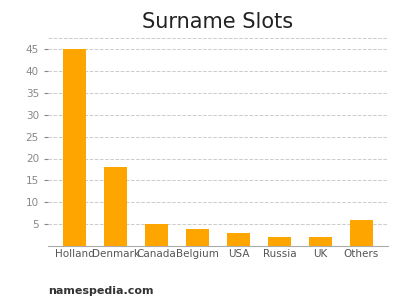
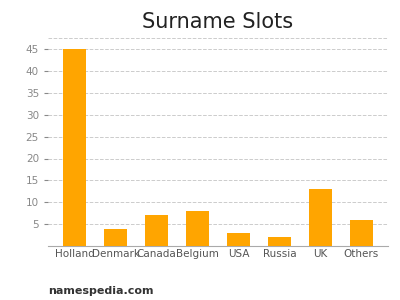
Denmark: 18 -> 4
Canada: 5 -> 7
Belgium: 4 -> 8
UK: 2 -> 13
